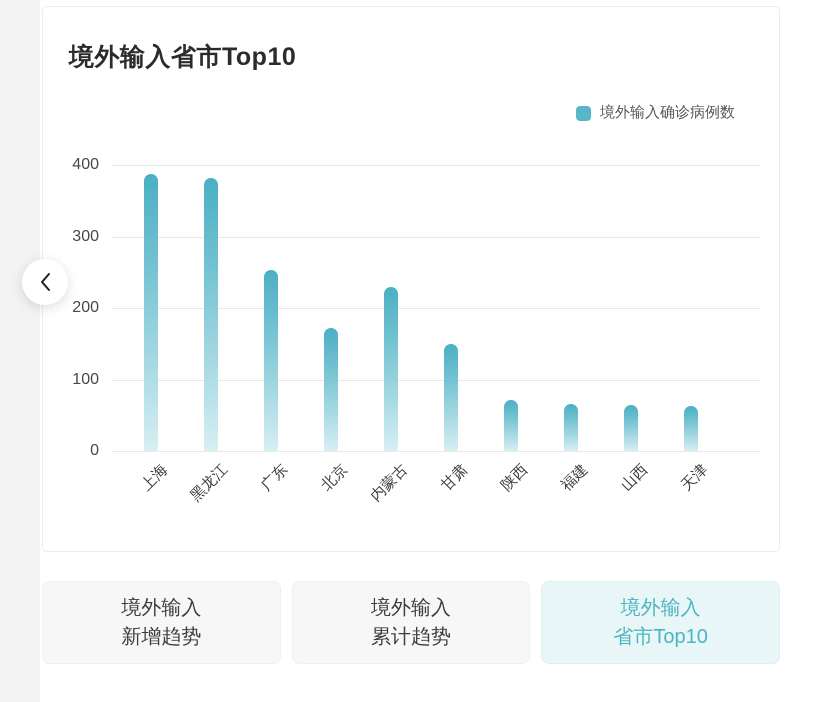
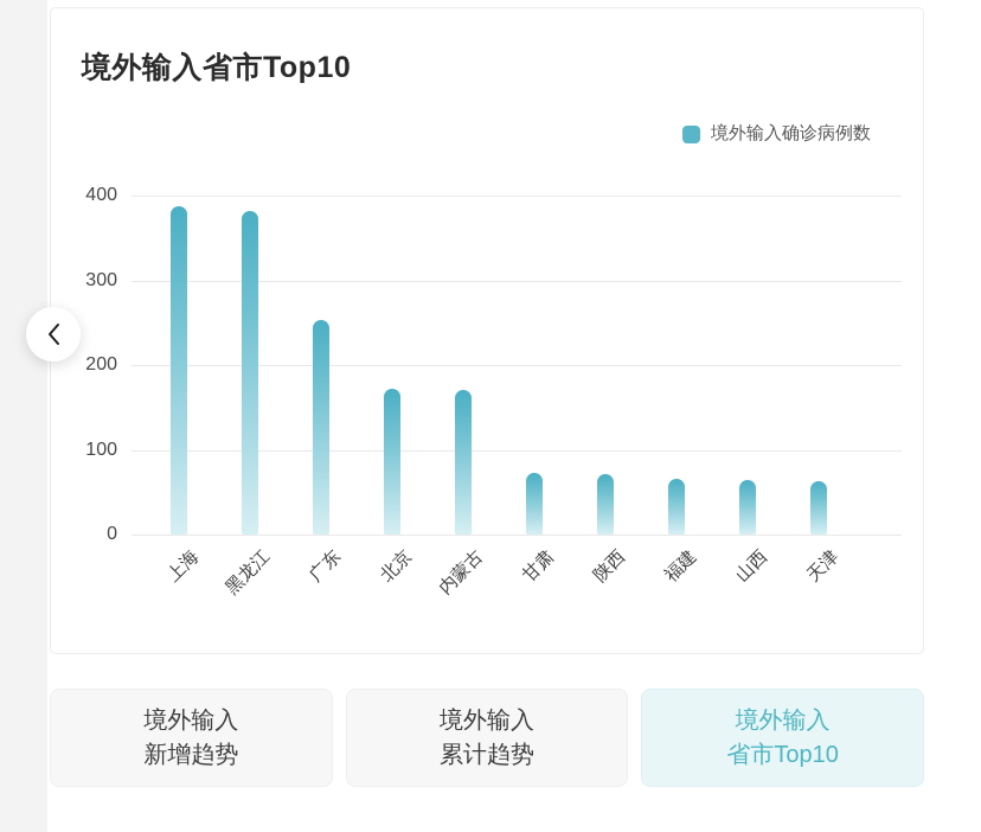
内蒙古: 230 -> 170
甘肃: 150 -> 70
